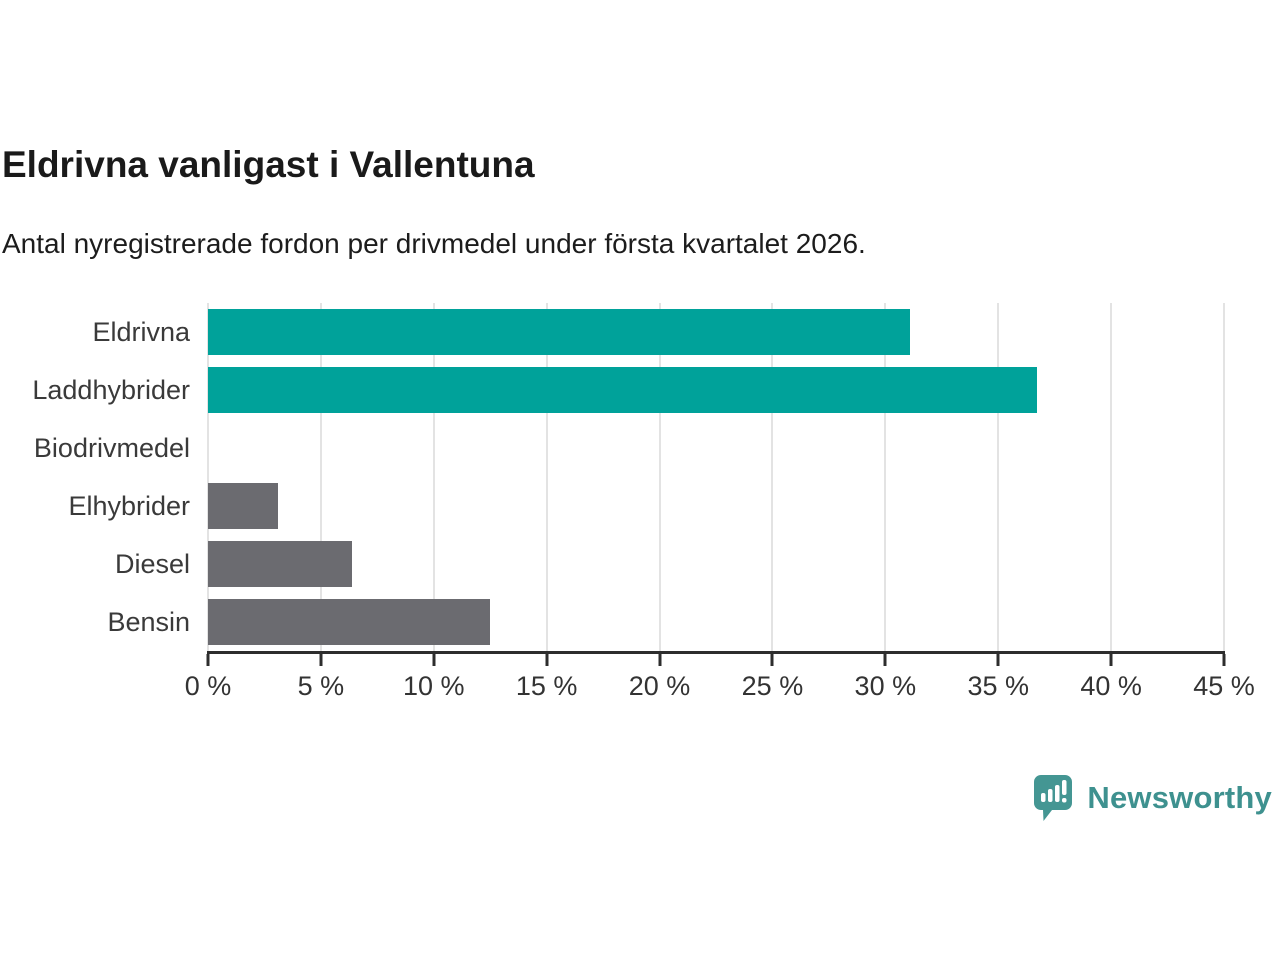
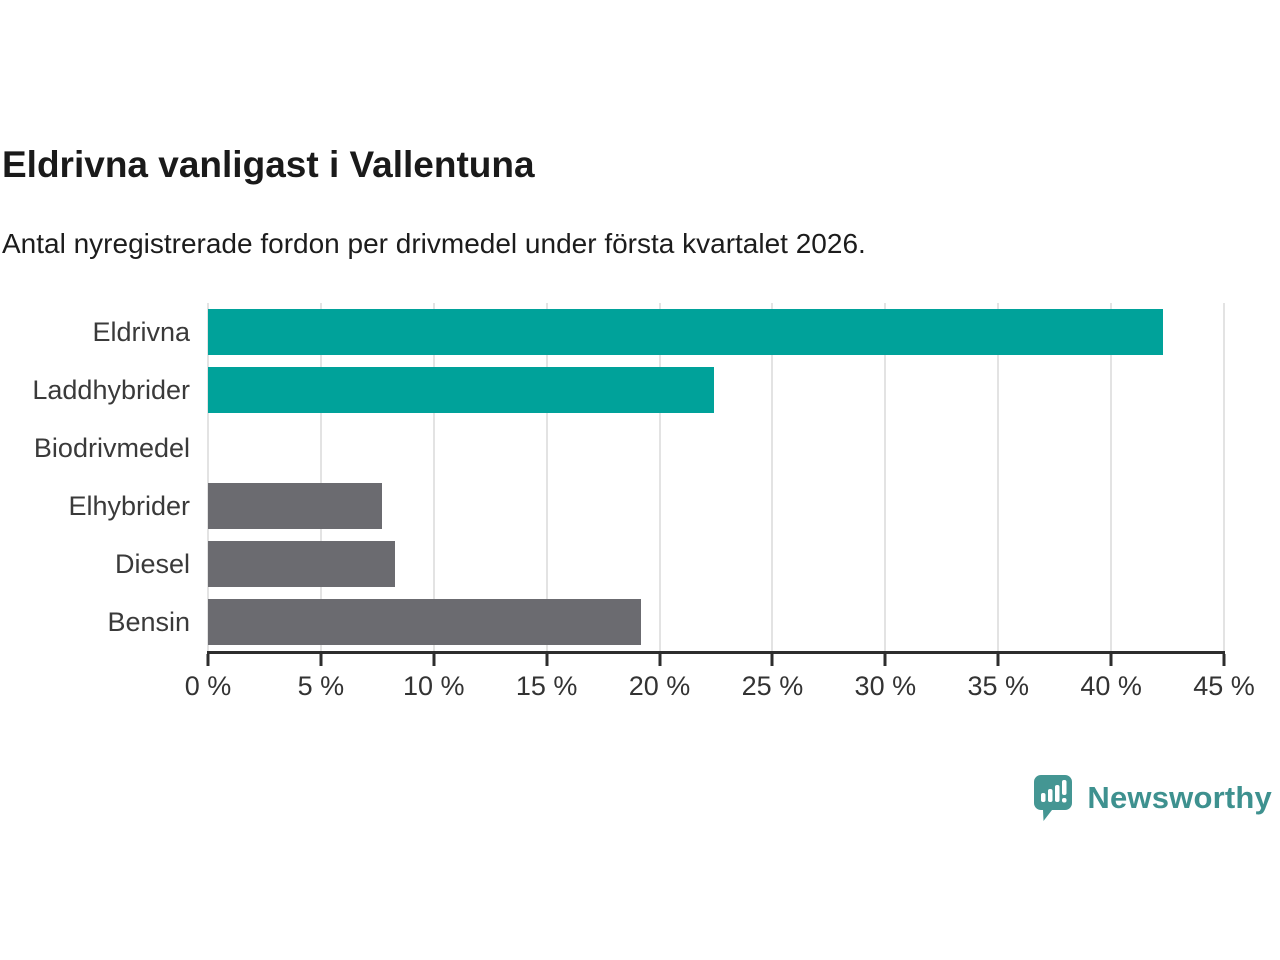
Eldrivna: 31.1% -> 42.3%
Laddhybrider: 36.7% -> 22.4%
Elhybrider: 3.1% -> 7.7%
Diesel: 6.4% -> 8.3%
Bensin: 12.5% -> 19.2%
